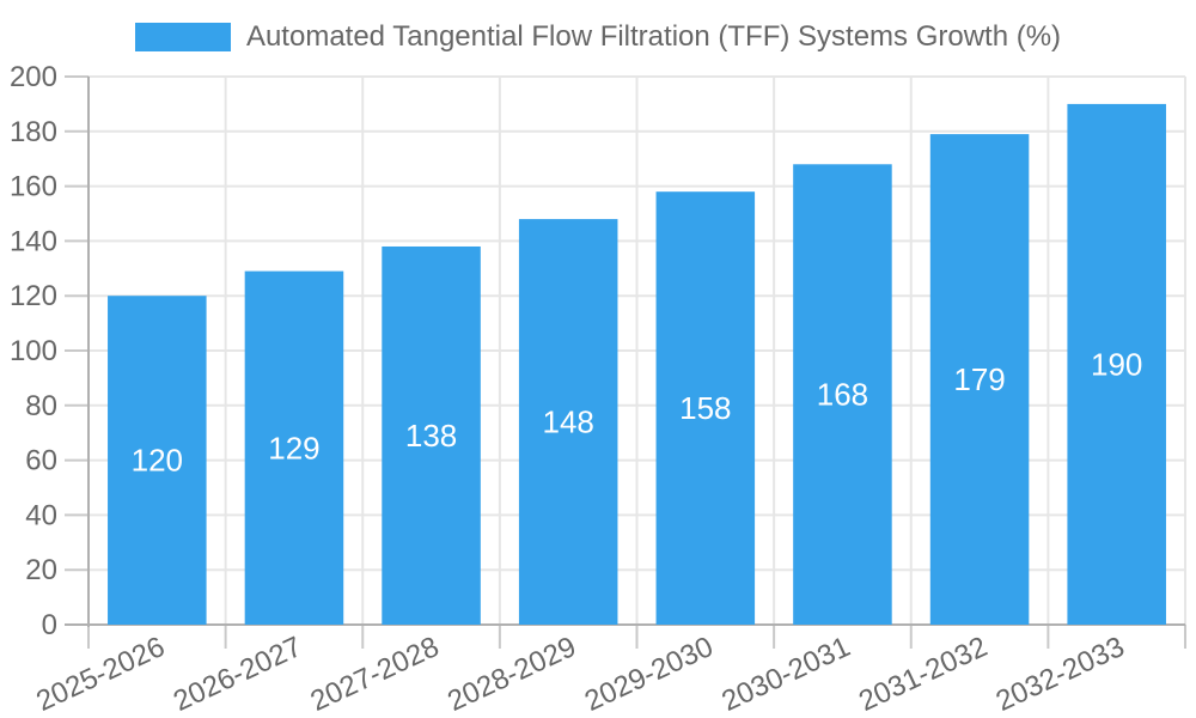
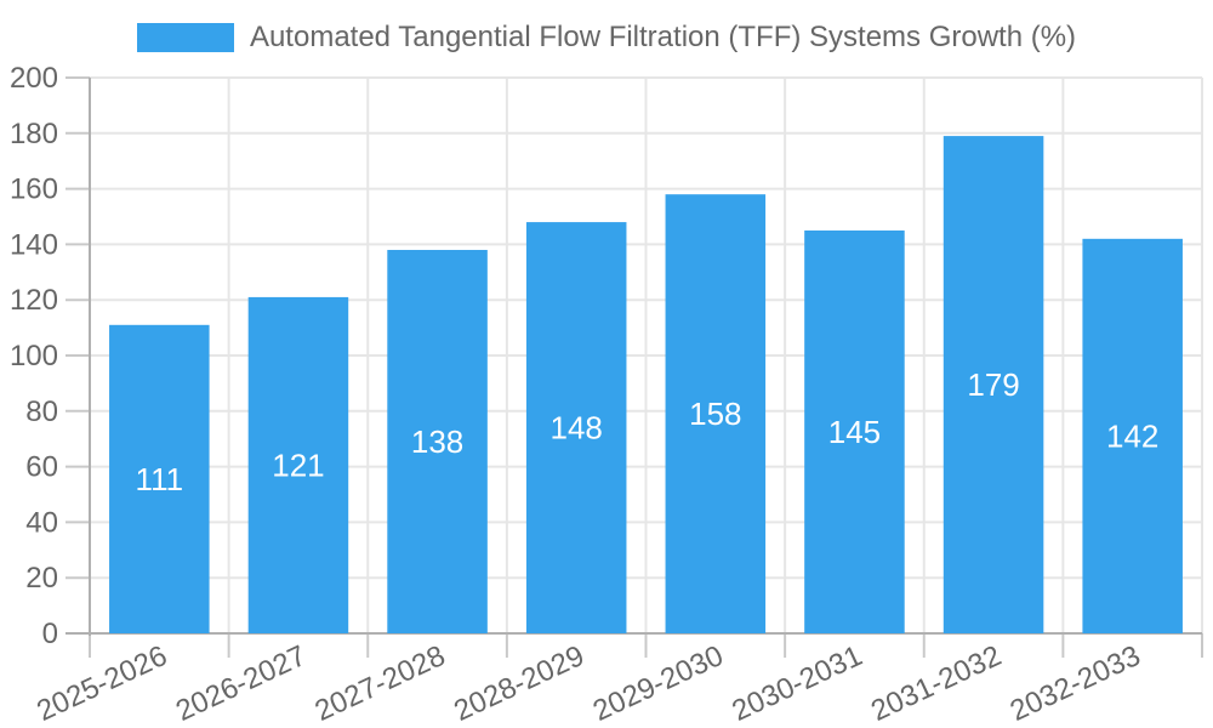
2025-2026: 120 -> 111
2026-2027: 129 -> 121
2030-2031: 168 -> 145
2032-2033: 190 -> 142
